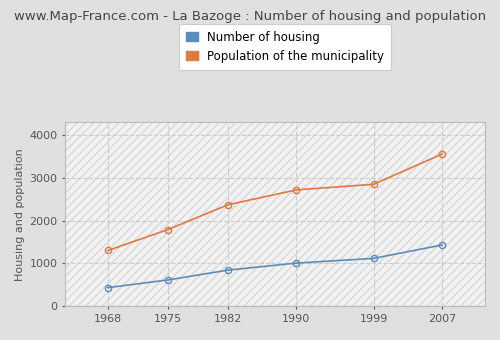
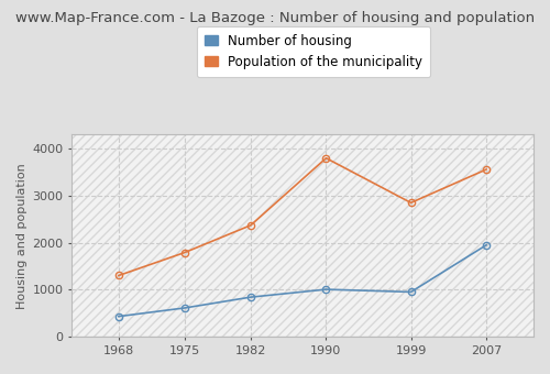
Population of the municipality/1990: 2720 -> 3800
Number of housing/1999: 1120 -> 950
Number of housing/2007: 1430 -> 1950
